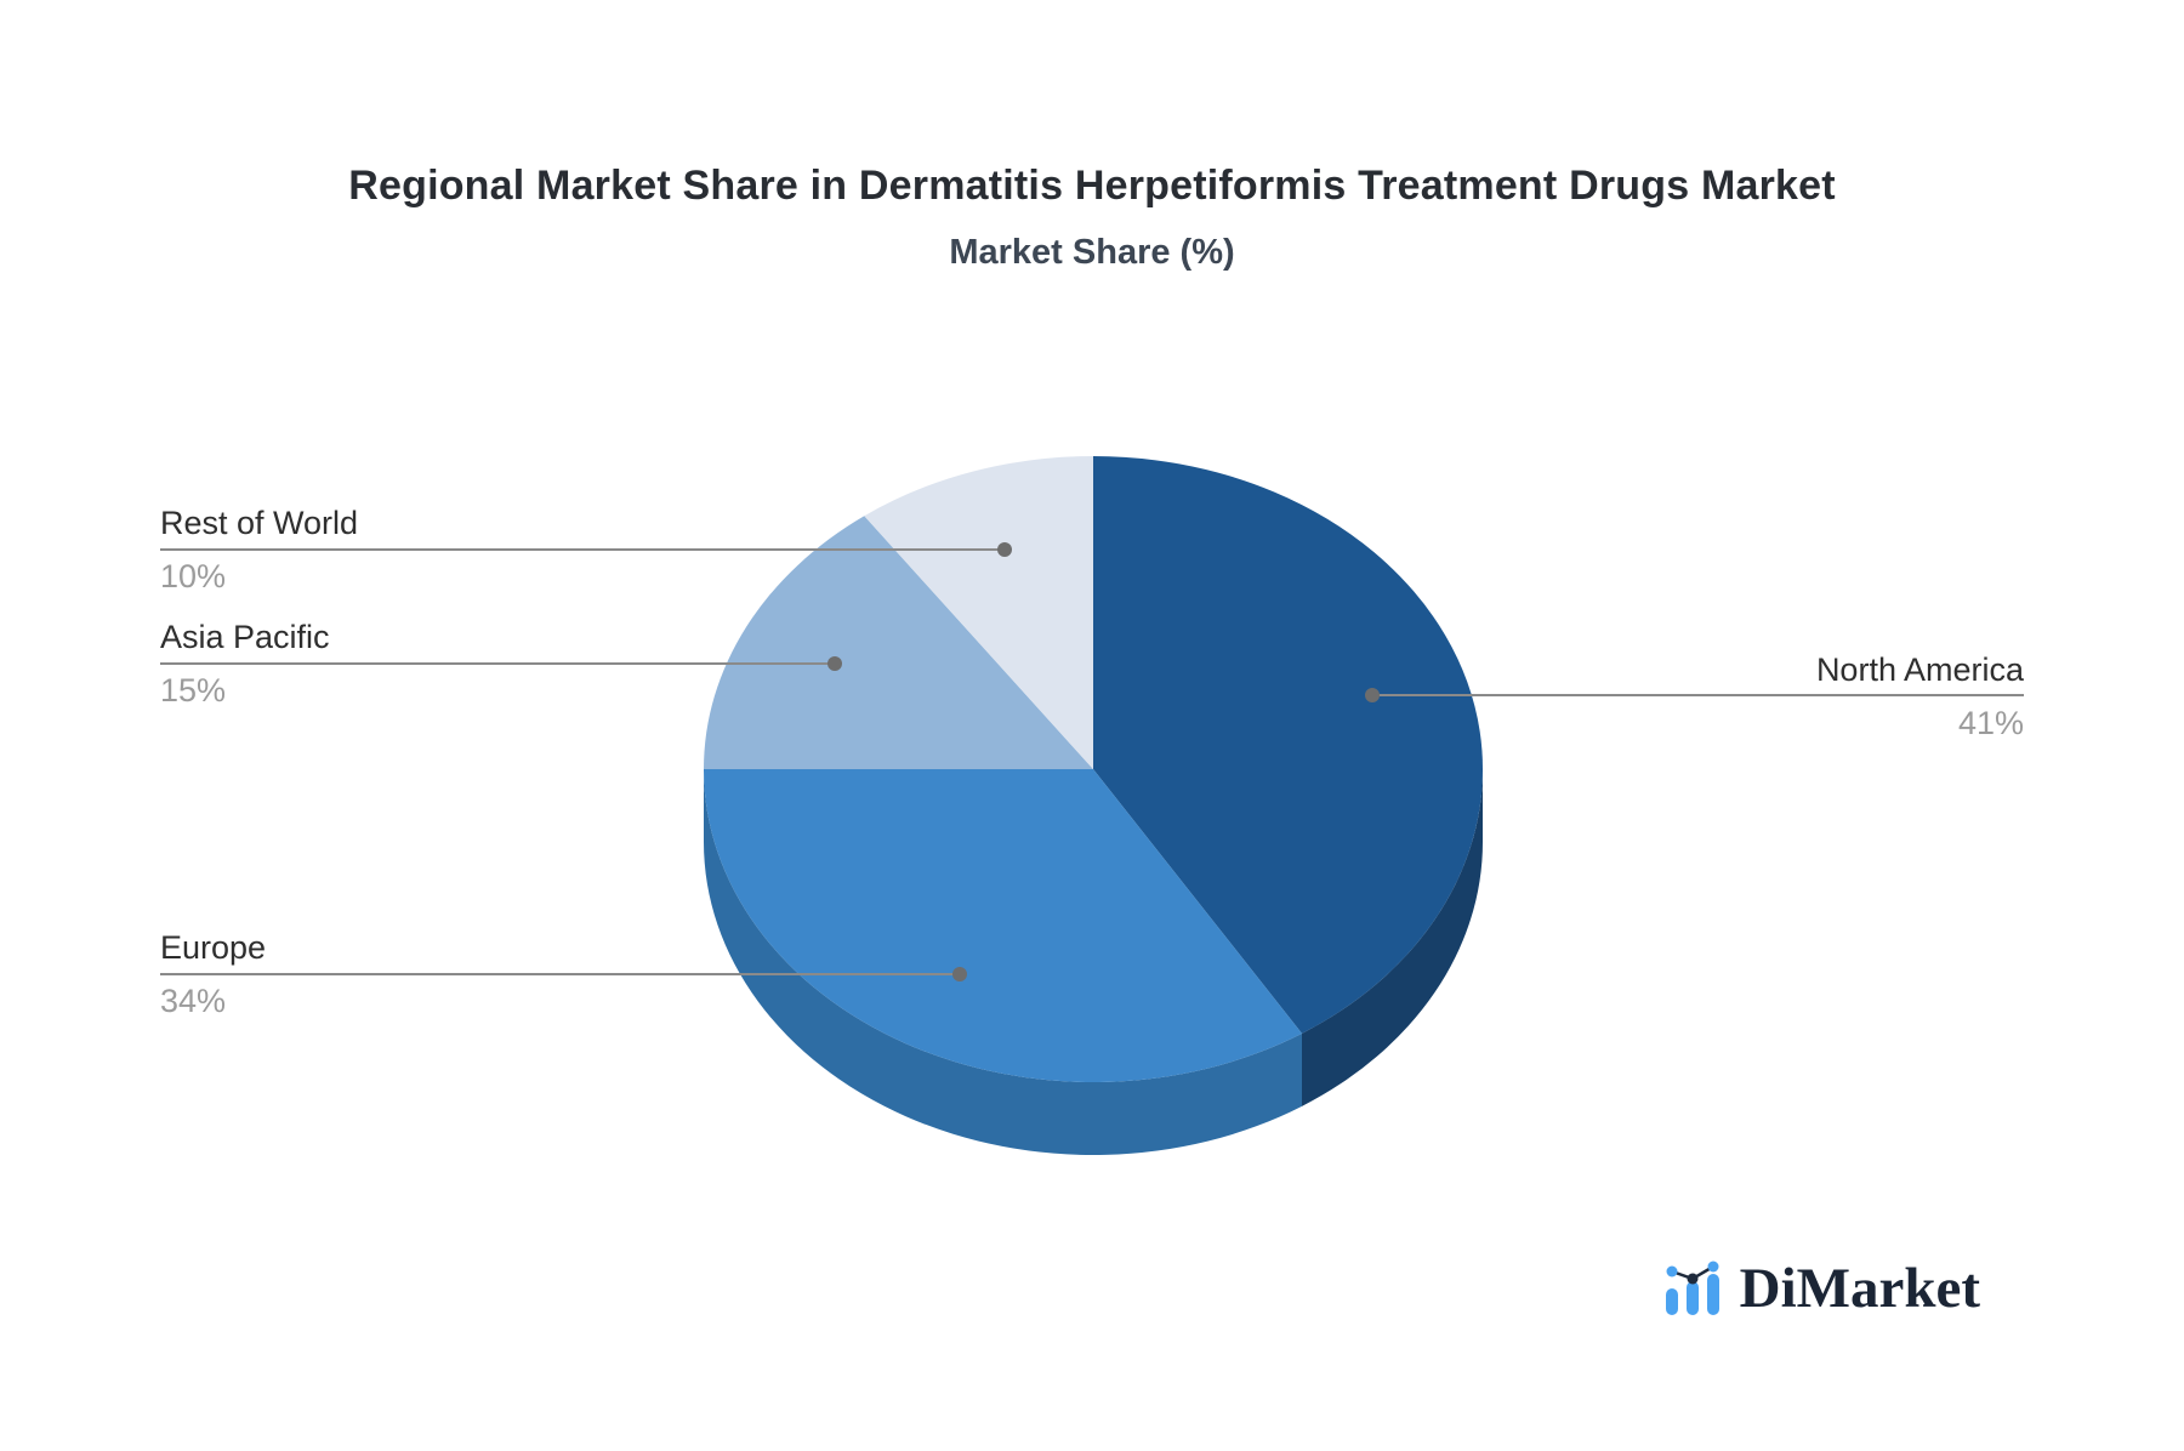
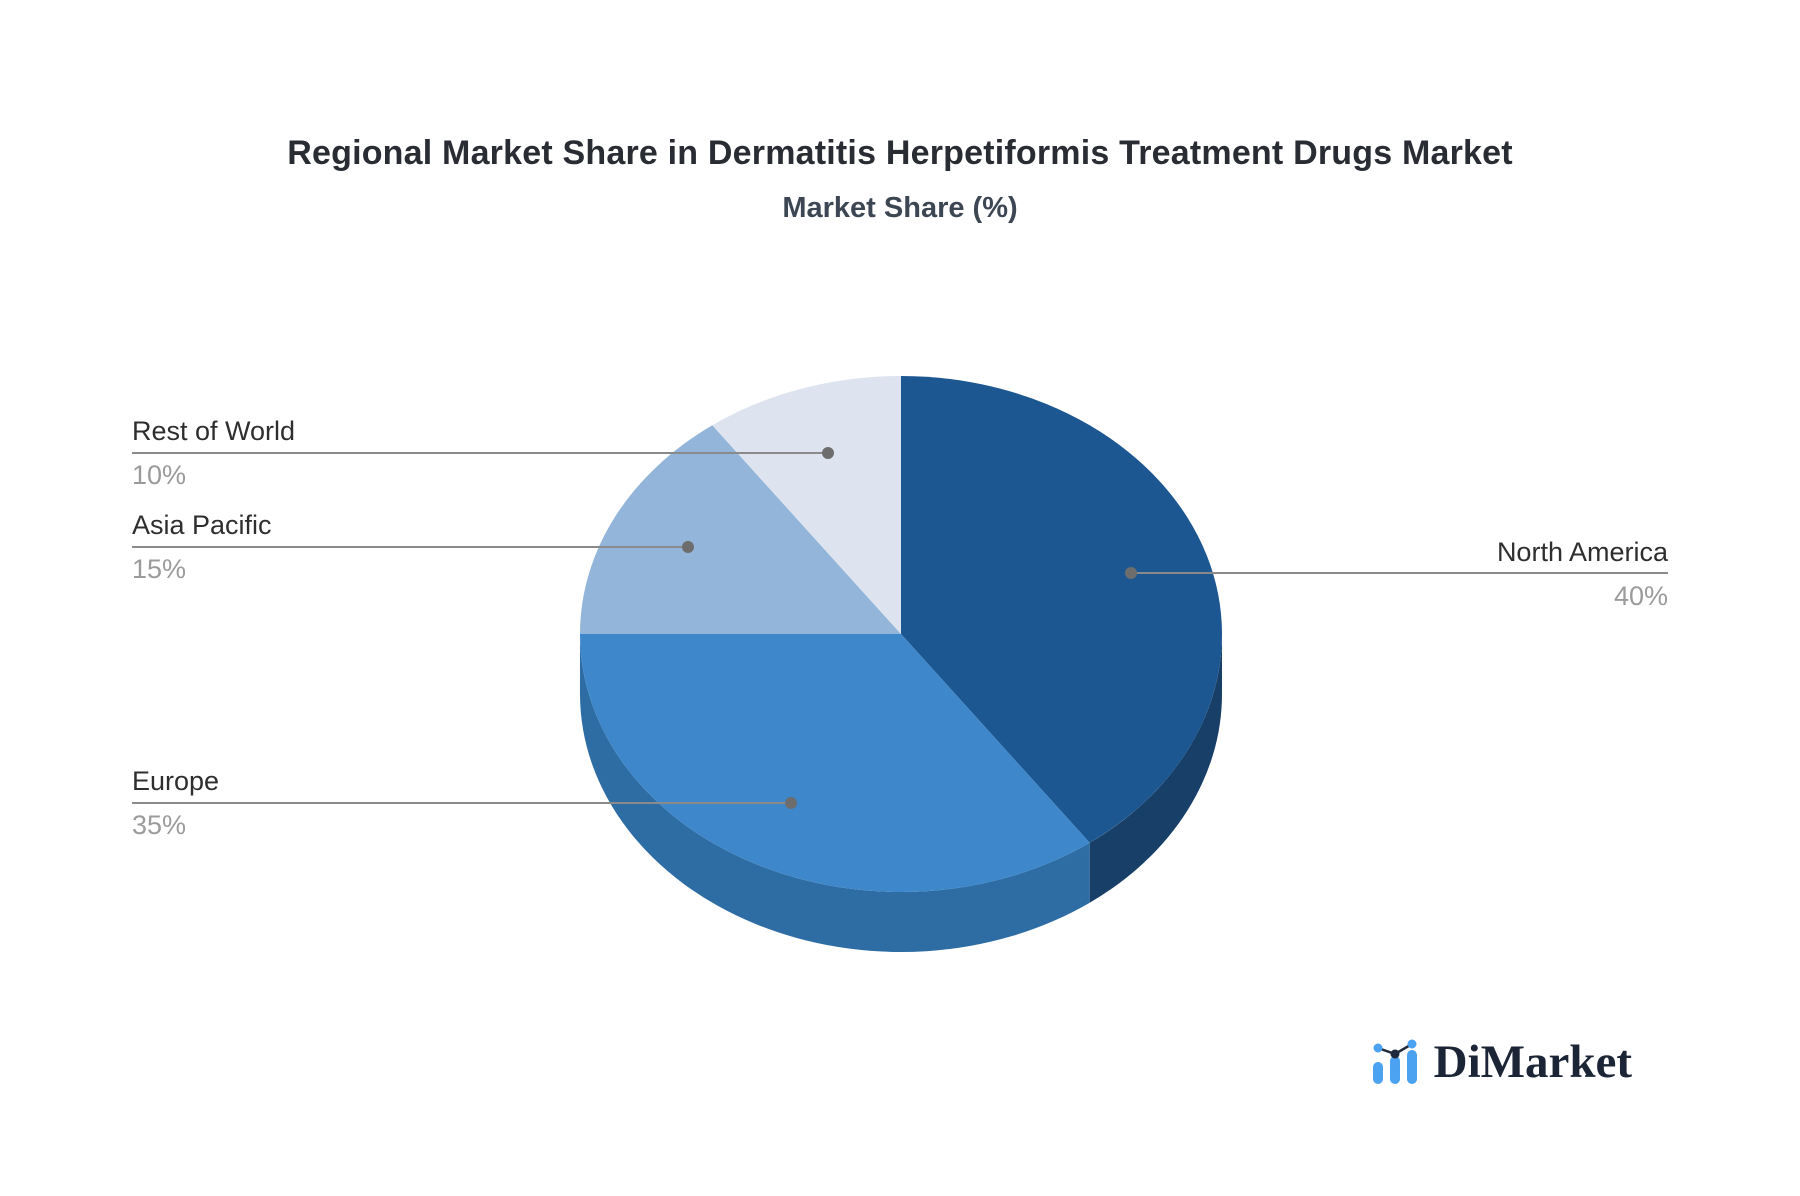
North America: 41% -> 40%
Europe: 34% -> 35%
